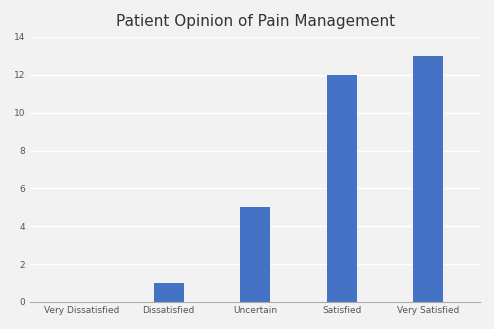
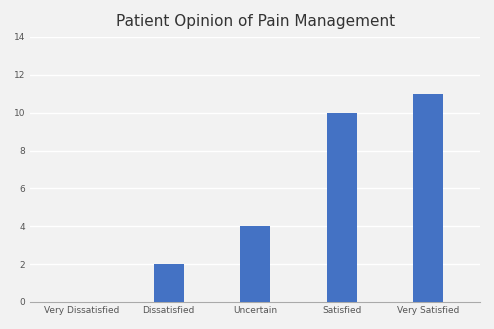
Dissatisfied: 1 -> 2
Uncertain: 5 -> 4
Satisfied: 12 -> 10
Very Satisfied: 13 -> 11
